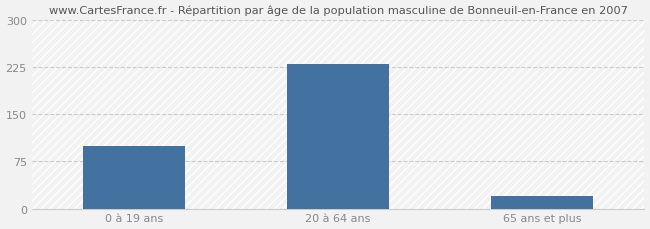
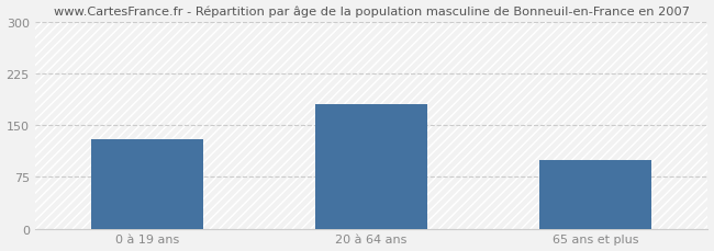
0 à 19 ans: 100 -> 130
20 à 64 ans: 230 -> 180
65 ans et plus: 20 -> 100
